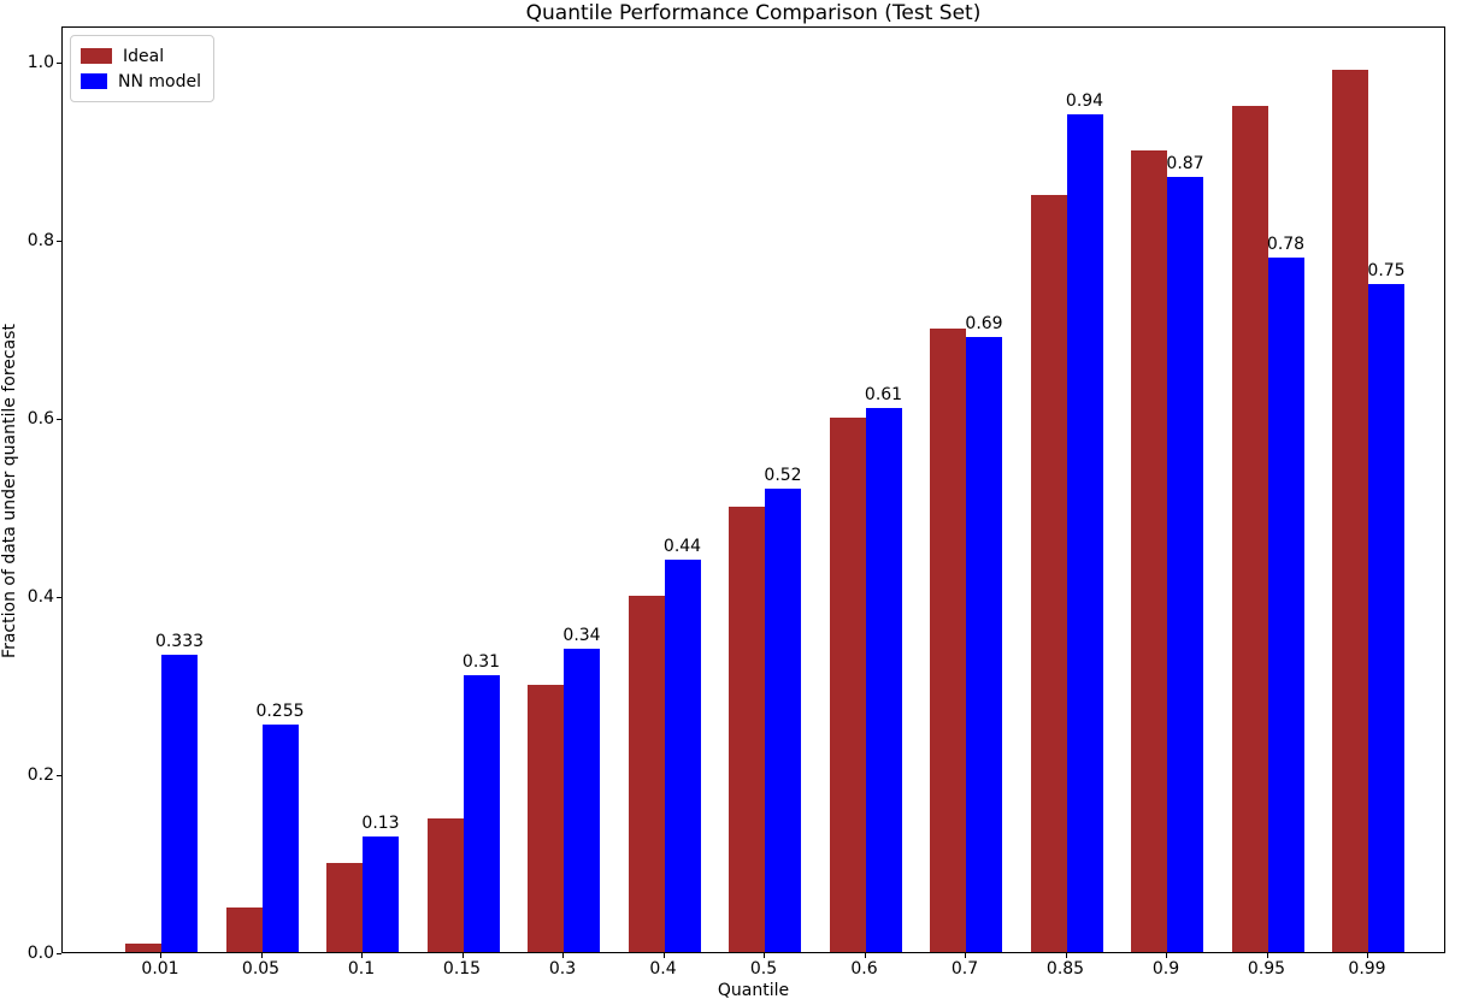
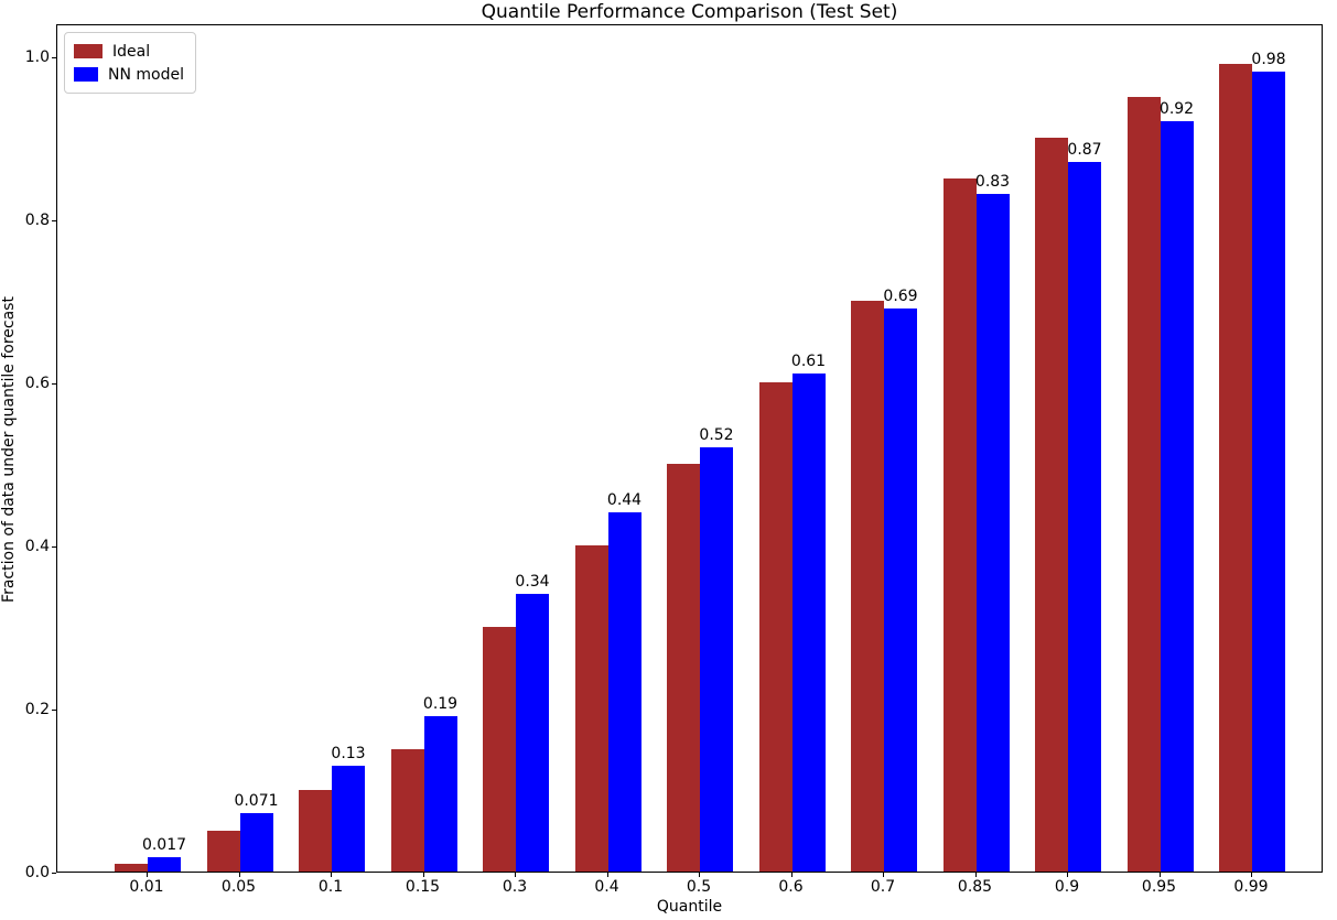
NN model/0.01: 0.333 -> 0.017
NN model/0.05: 0.255 -> 0.071
NN model/0.15: 0.31 -> 0.19
NN model/0.85: 0.94 -> 0.83
NN model/0.95: 0.78 -> 0.92
NN model/0.99: 0.75 -> 0.98
